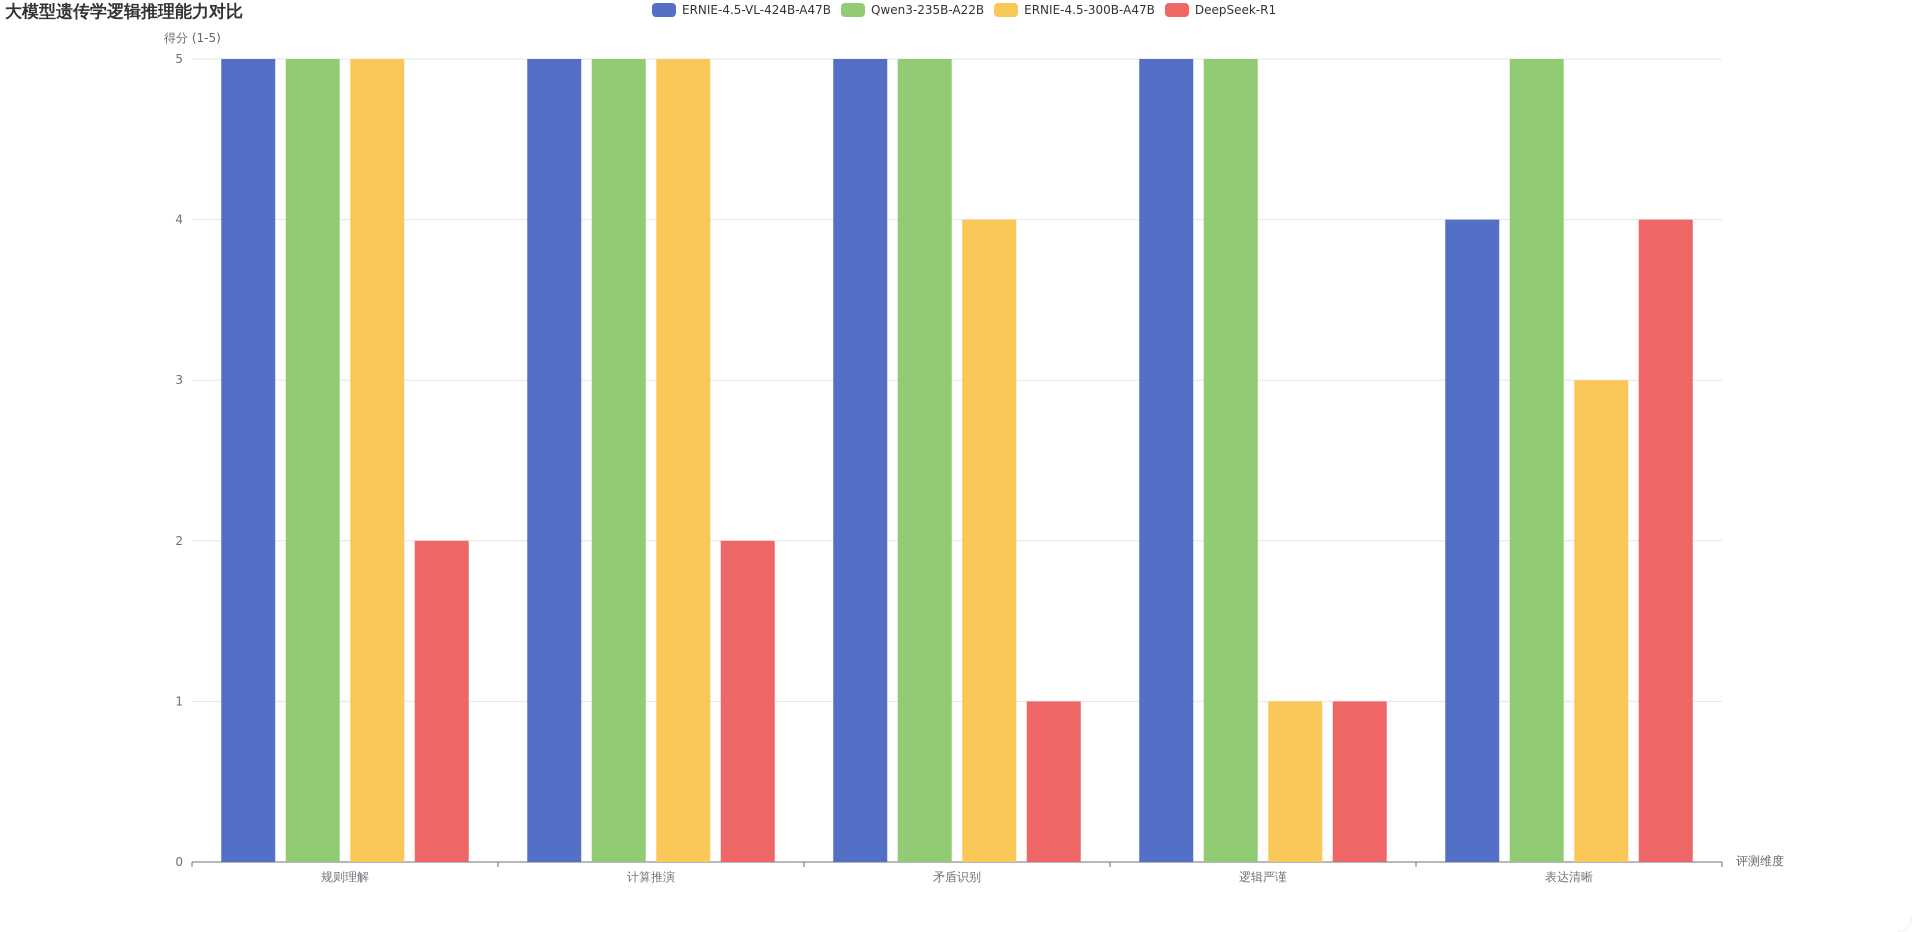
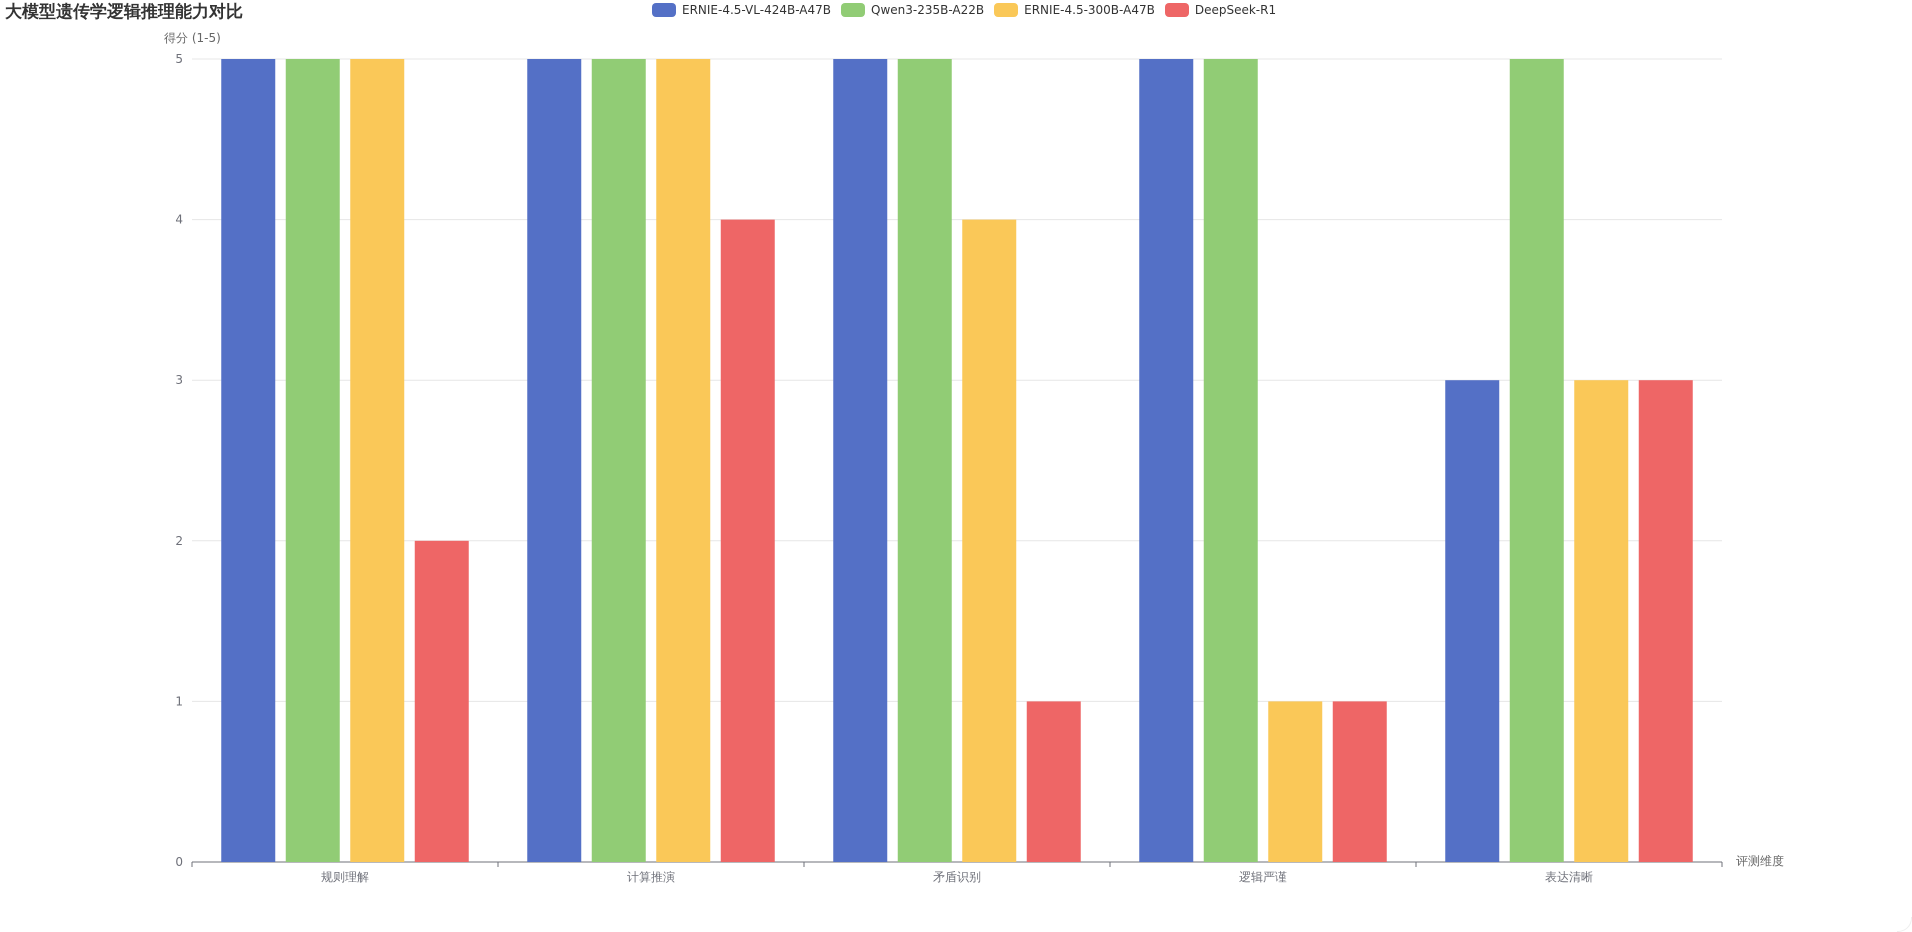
DeepSeek-R1/计算推演: 2 -> 4
ERNIE-4.5-VL-424B-A47B/表达清晰: 4 -> 3
DeepSeek-R1/表达清晰: 4 -> 3
